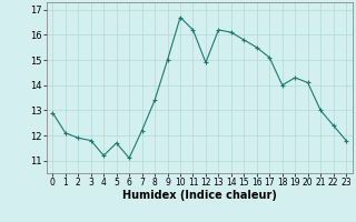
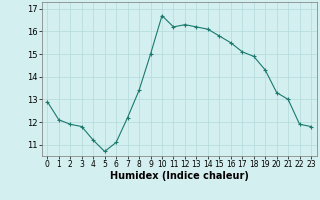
5: 11.7 -> 10.7
12: 14.9 -> 16.3
18: 14.0 -> 14.9
20: 14.1 -> 13.3
22: 12.4 -> 11.9
